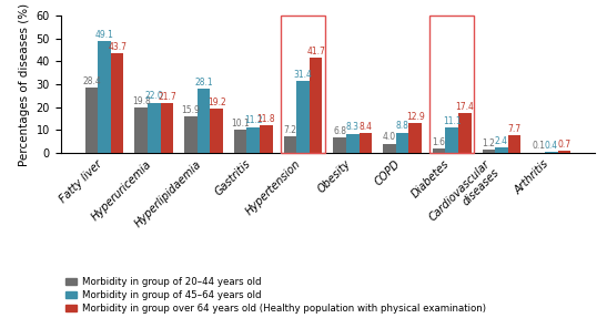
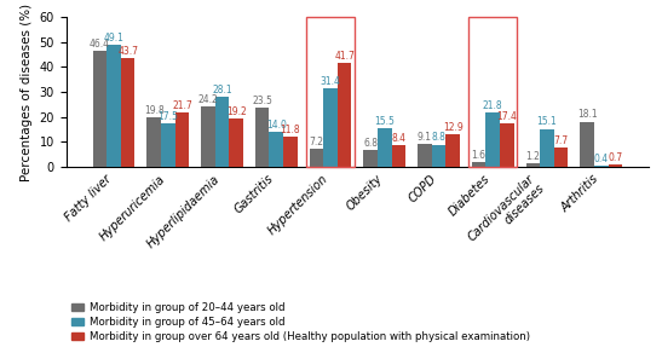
Morbidity in group of 20–44 years old/Fatty liver: 28.4 -> 46.4
Morbidity in group of 45–64 years old/Hyperuricemia: 22.0 -> 17.5
Morbidity in group of 20–44 years old/Hyperlipidaemia: 15.9 -> 24.2
Morbidity in group of 20–44 years old/Gastritis: 10.1 -> 23.5
Morbidity in group of 45–64 years old/Gastritis: 11.2 -> 14.0
Morbidity in group of 45–64 years old/Obesity: 8.3 -> 15.5
Morbidity in group of 20–44 years old/COPD: 4.0 -> 9.1
Morbidity in group of 45–64 years old/Diabetes: 11.1 -> 21.8
Morbidity in group of 45–64 years old/Cardiovascular diseases: 2.4 -> 15.1
Morbidity in group of 20–44 years old/Arthritis: 0.1 -> 18.1
